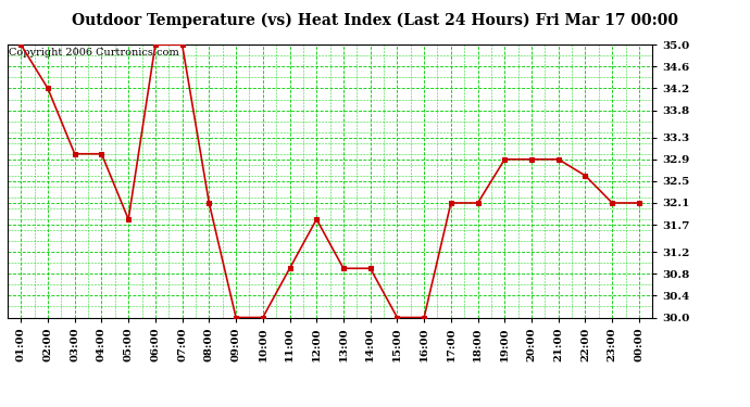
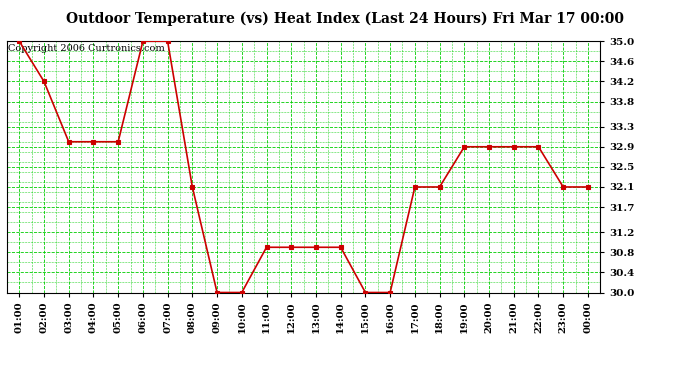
05:00: 31.8 -> 33.0
12:00: 31.8 -> 30.9
22:00: 32.6 -> 32.9
